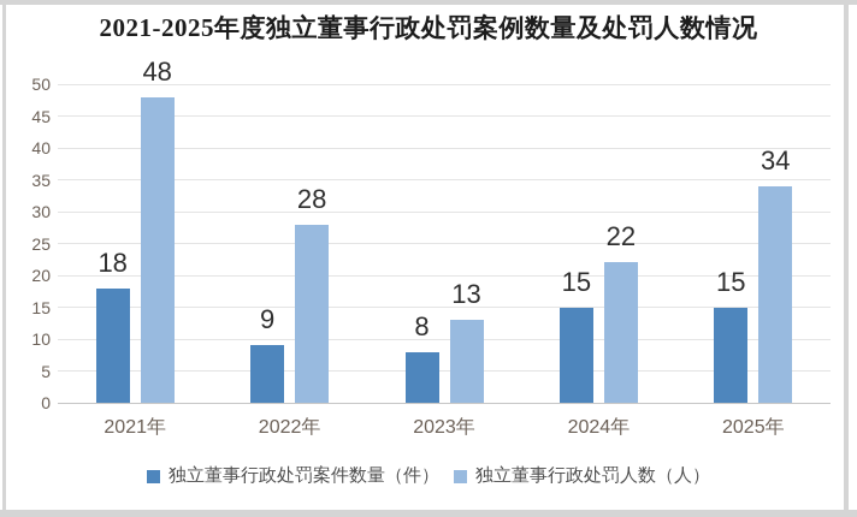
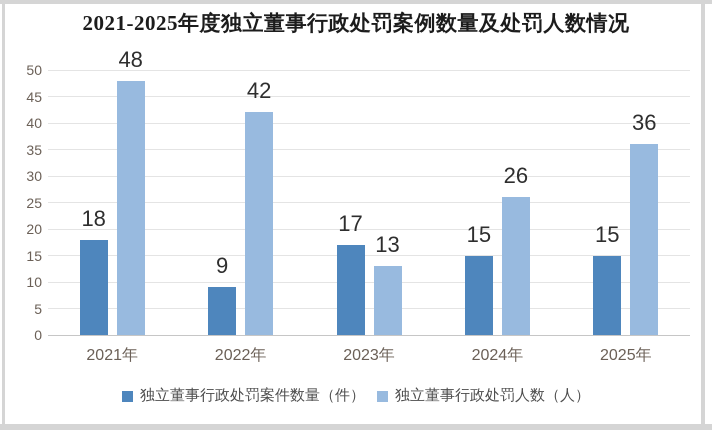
独立董事行政处罚人数（人）/2022年: 28 -> 42
独立董事行政处罚案件数量（件）/2023年: 8 -> 17
独立董事行政处罚人数（人）/2024年: 22 -> 26
独立董事行政处罚人数（人）/2025年: 34 -> 36
